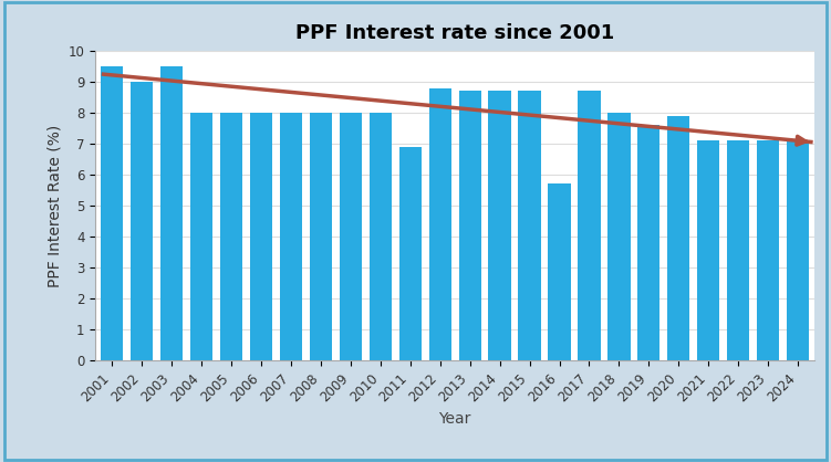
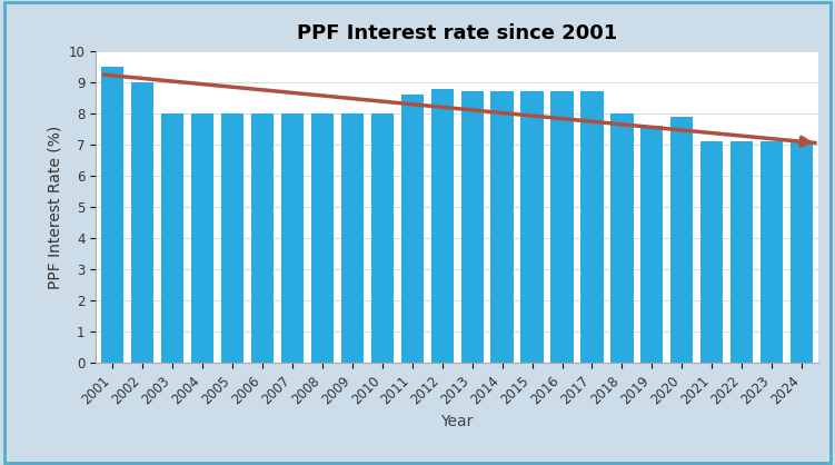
2003: 9.5 -> 8.0
2011: 6.9 -> 8.6
2016: 5.7 -> 8.7
